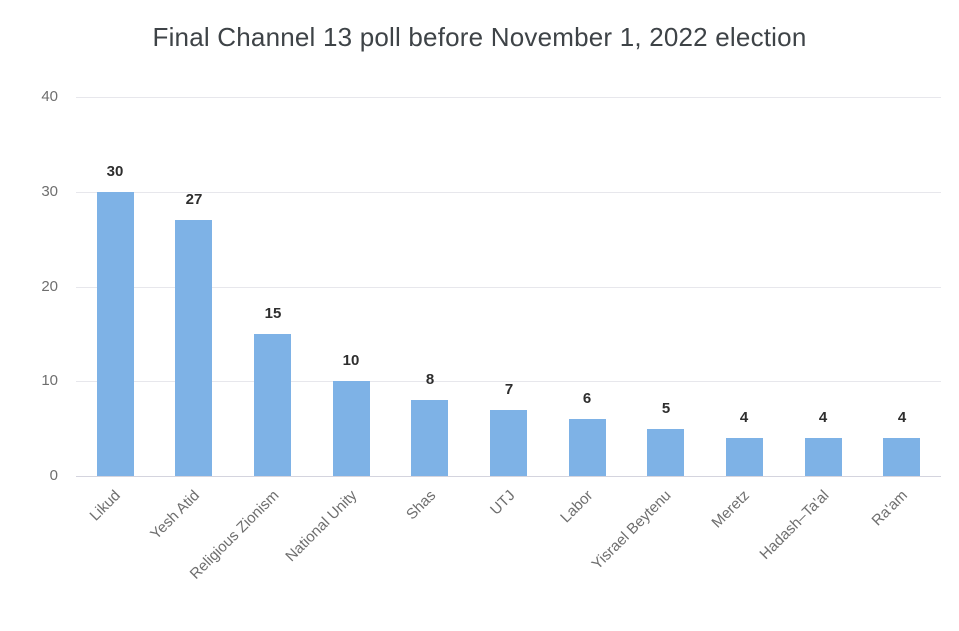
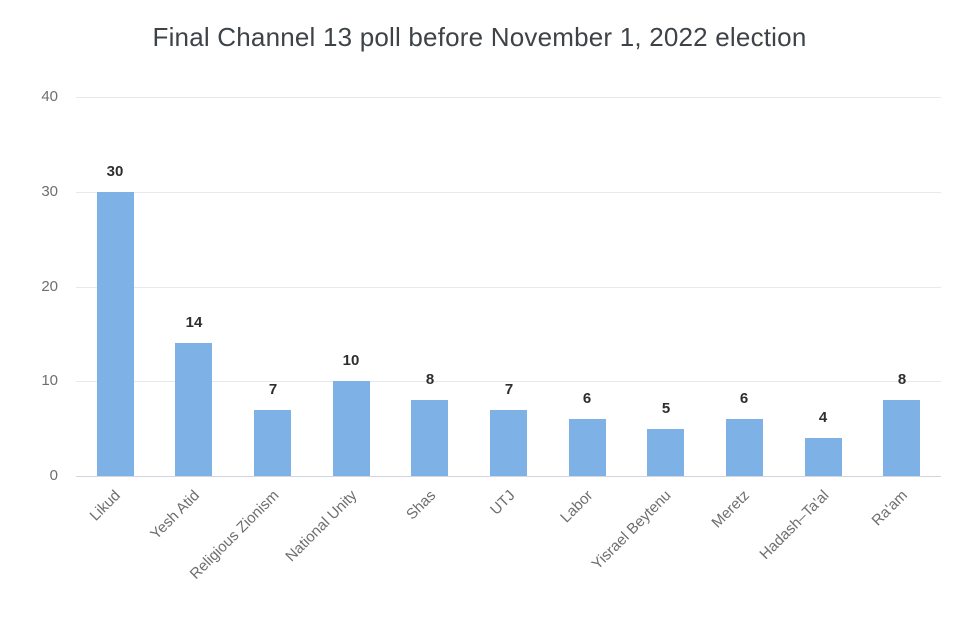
Yesh Atid: 27 -> 14
Religious Zionism: 15 -> 7
Meretz: 4 -> 6
Ra'am: 4 -> 8
